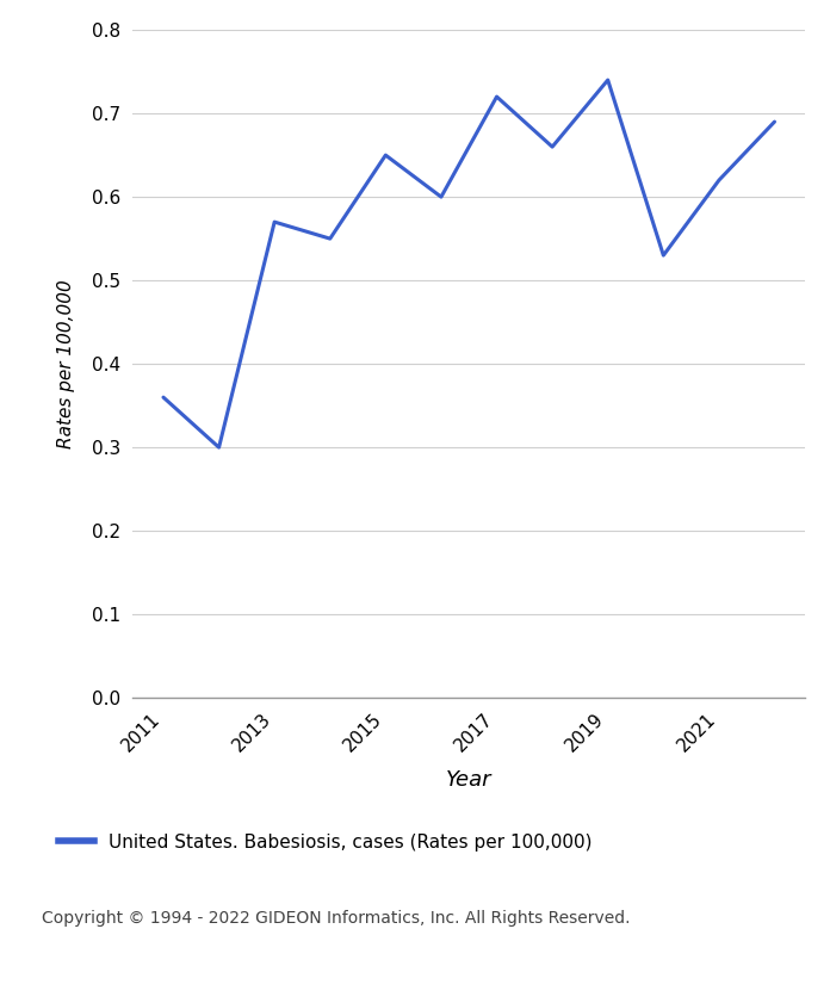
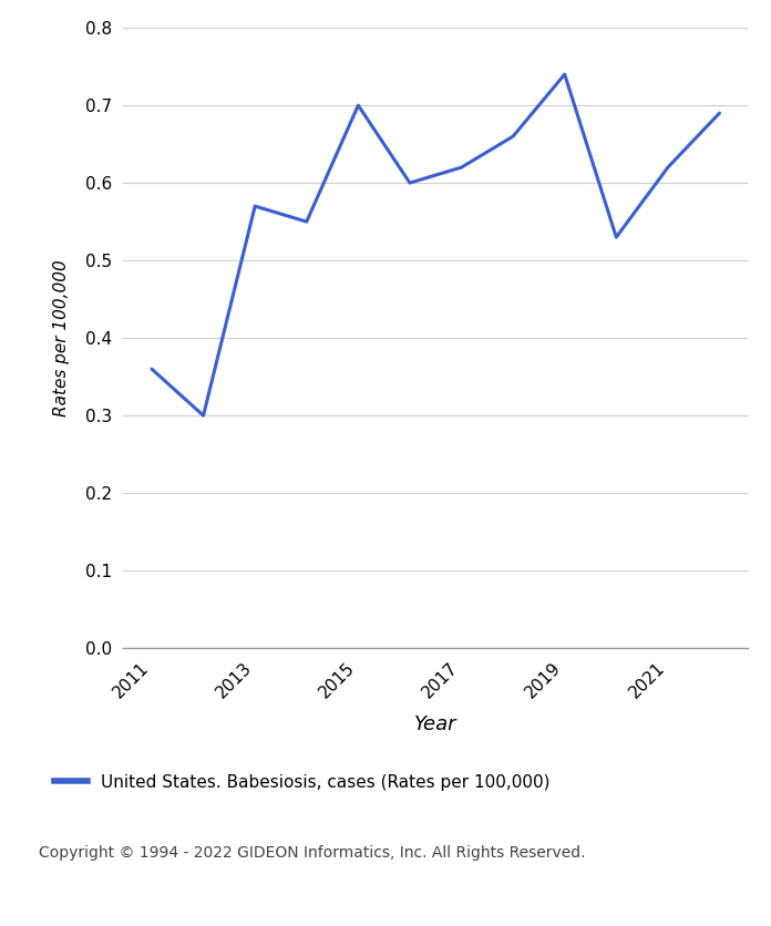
2015: 0.65 -> 0.70
2017: 0.72 -> 0.62
